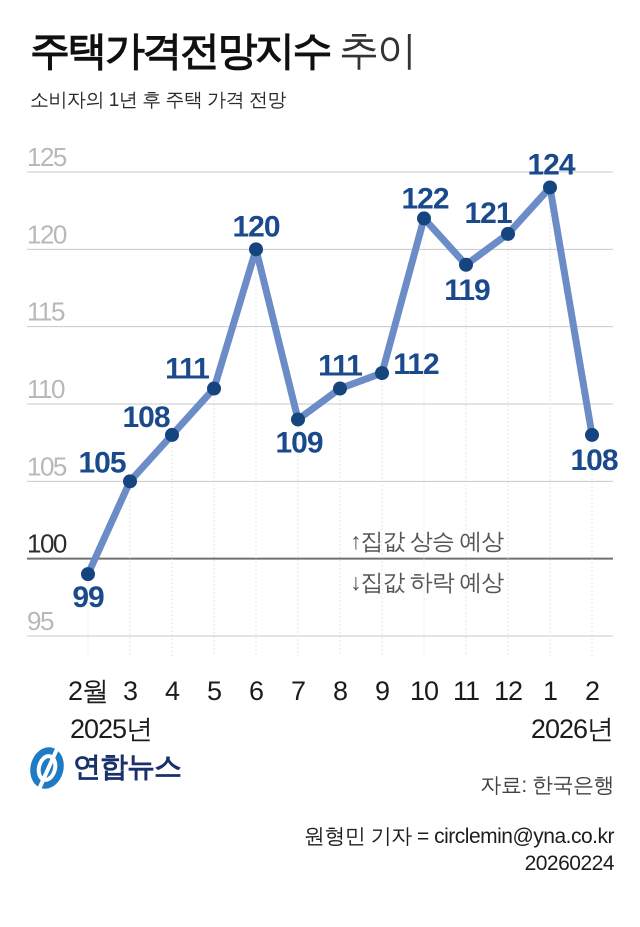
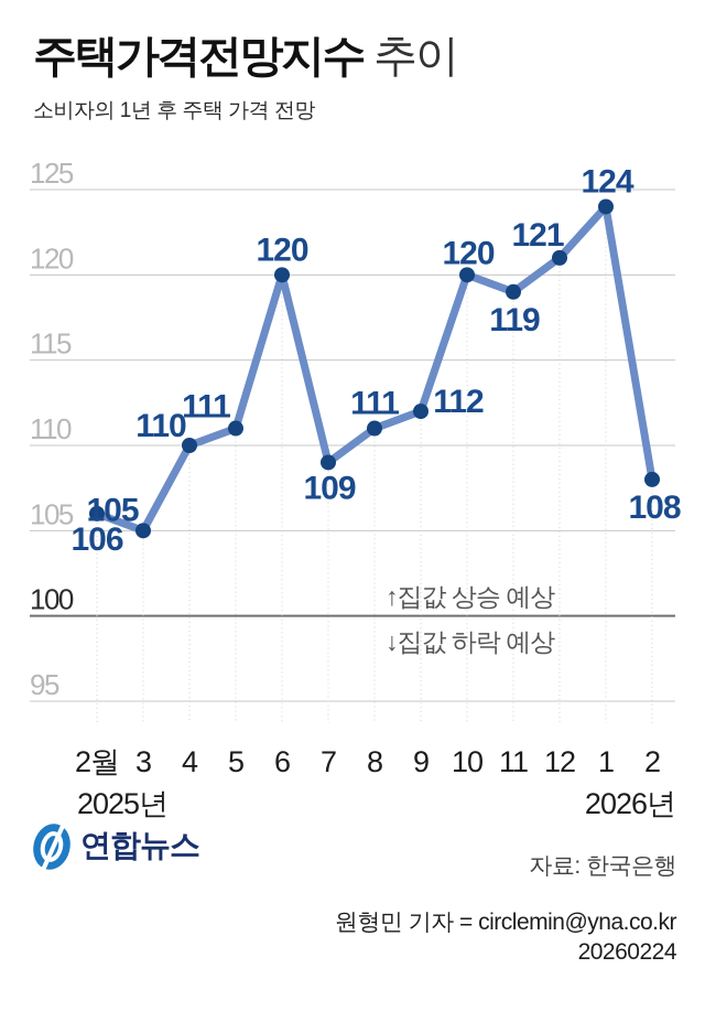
2월: 99 -> 106
4: 108 -> 110
10: 122 -> 120
